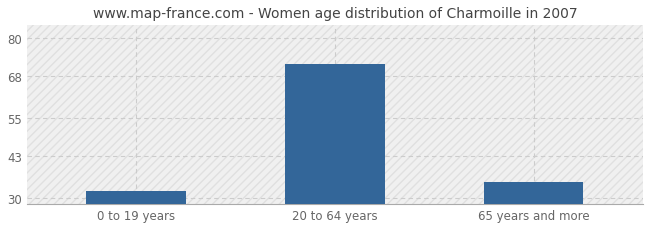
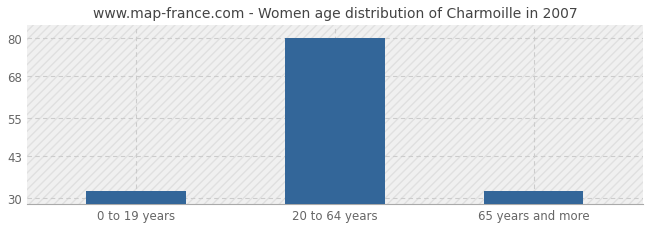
20 to 64 years: 72 -> 80
65 years and more: 35 -> 32
